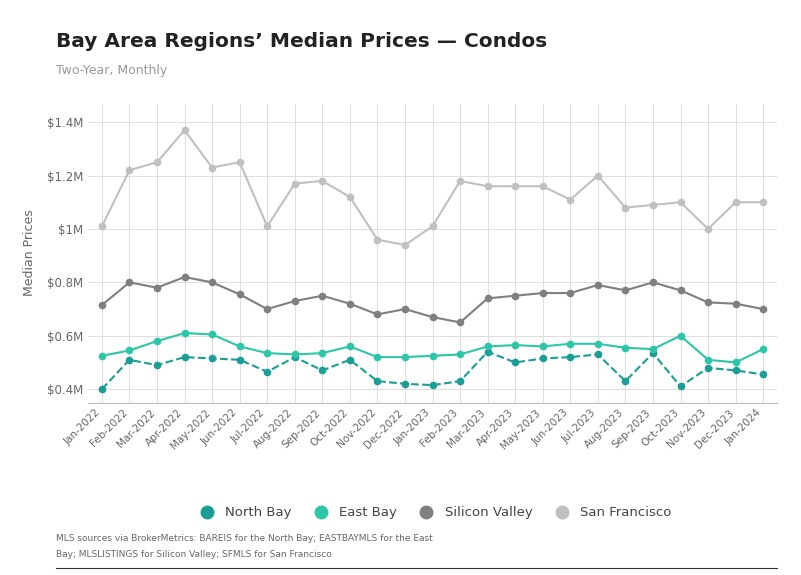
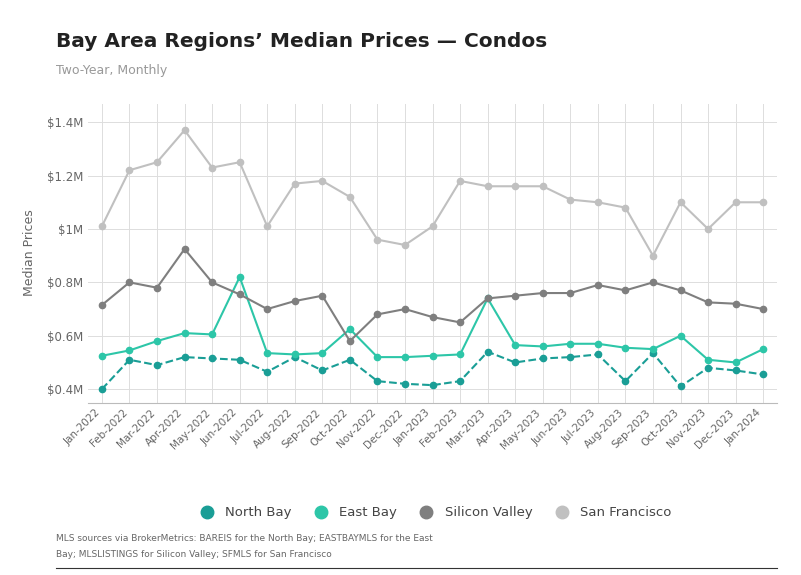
Silicon Valley/Apr-2022: $0.820M -> $0.925M
East Bay/Jun-2022: $0.560M -> $0.820M
East Bay/Oct-2022: $0.560M -> $0.625M
Silicon Valley/Oct-2022: $0.720M -> $0.580M
East Bay/Mar-2023: $0.560M -> $0.740M
San Francisco/Jul-2023: $1.20M -> $1.10M
San Francisco/Sep-2023: $1.09M -> $0.90M
